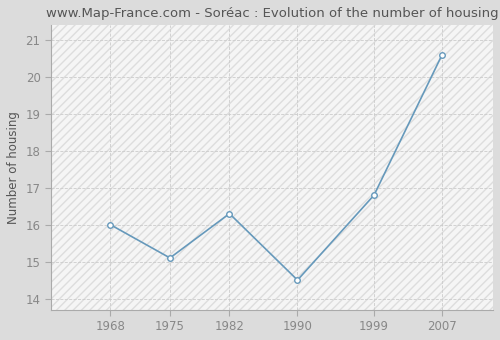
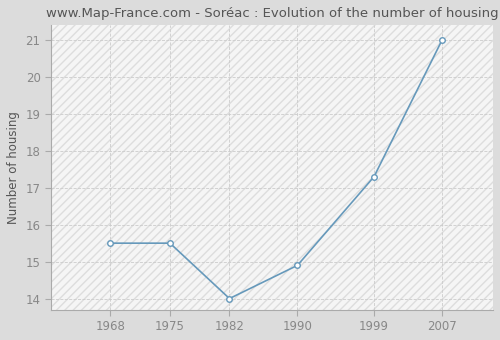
1968: 16.0 -> 15.5
1975: 15.1 -> 15.5
1982: 16.3 -> 14.0
1990: 14.5 -> 14.9
1999: 16.8 -> 17.3
2007: 20.6 -> 21.0
